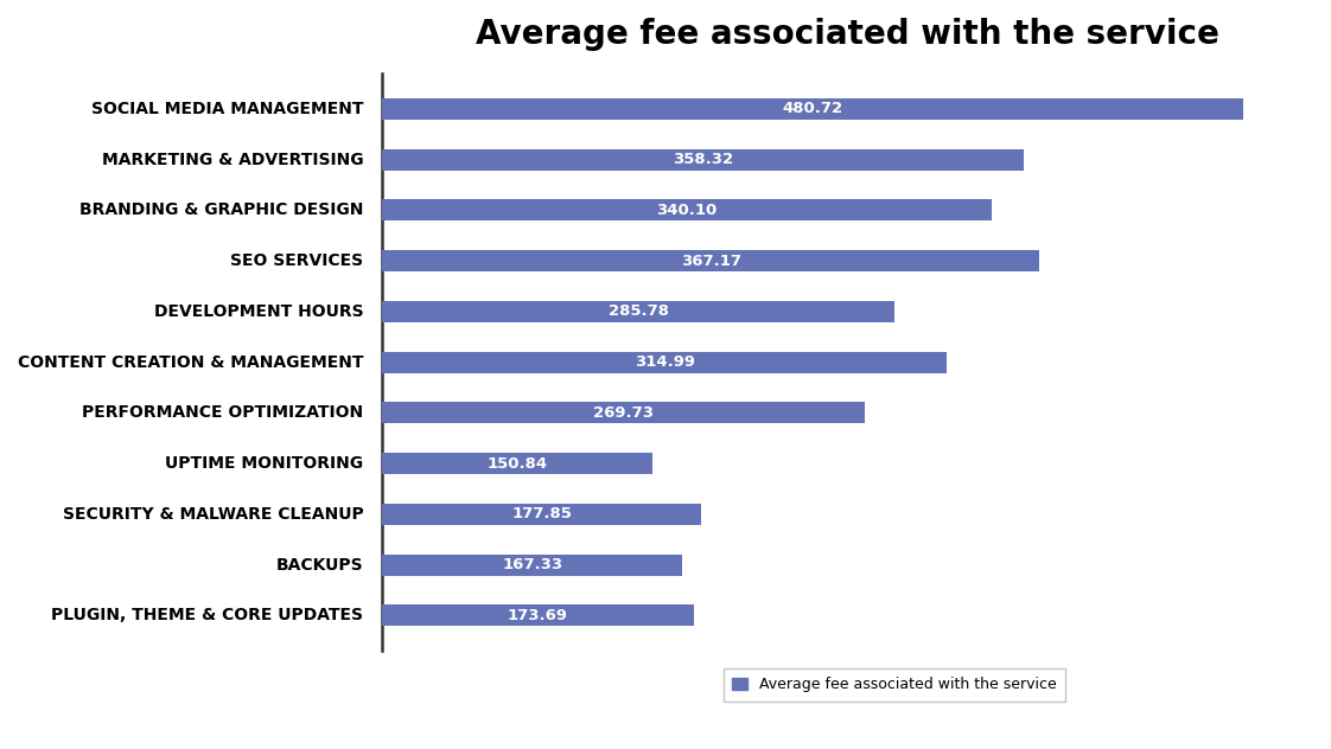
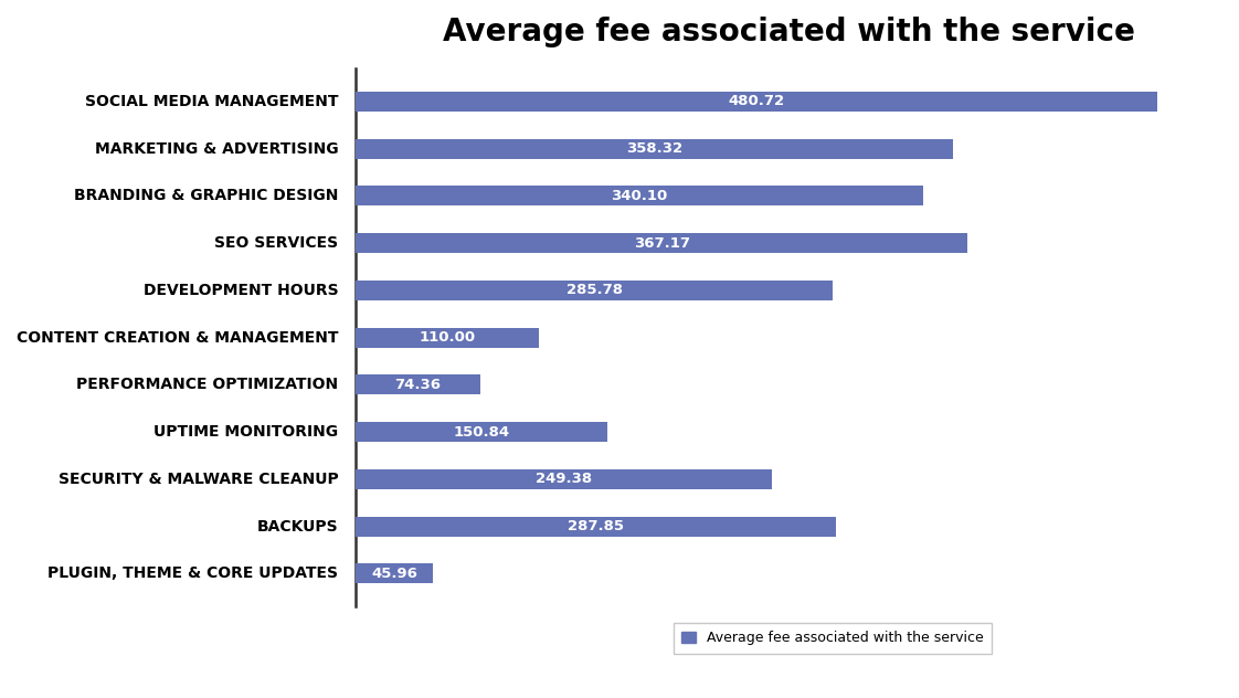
CONTENT CREATION & MANAGEMENT: 314.99 -> 110.00
PERFORMANCE OPTIMIZATION: 269.73 -> 74.36
SECURITY & MALWARE CLEANUP: 177.85 -> 249.38
BACKUPS: 167.33 -> 287.85
PLUGIN, THEME & CORE UPDATES: 173.69 -> 45.96
